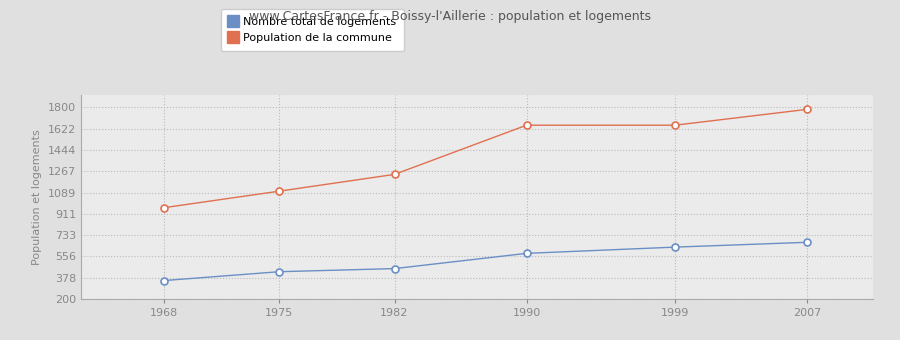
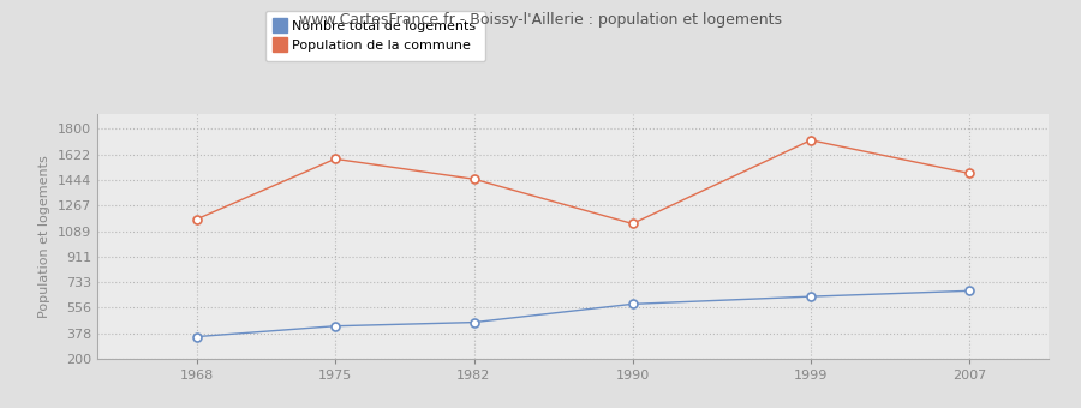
Population de la commune/1968: 960 -> 1170
Population de la commune/1975: 1100 -> 1590
Population de la commune/1982: 1240 -> 1450
Population de la commune/1990: 1650 -> 1140
Population de la commune/1999: 1650 -> 1720
Population de la commune/2007: 1780 -> 1490
